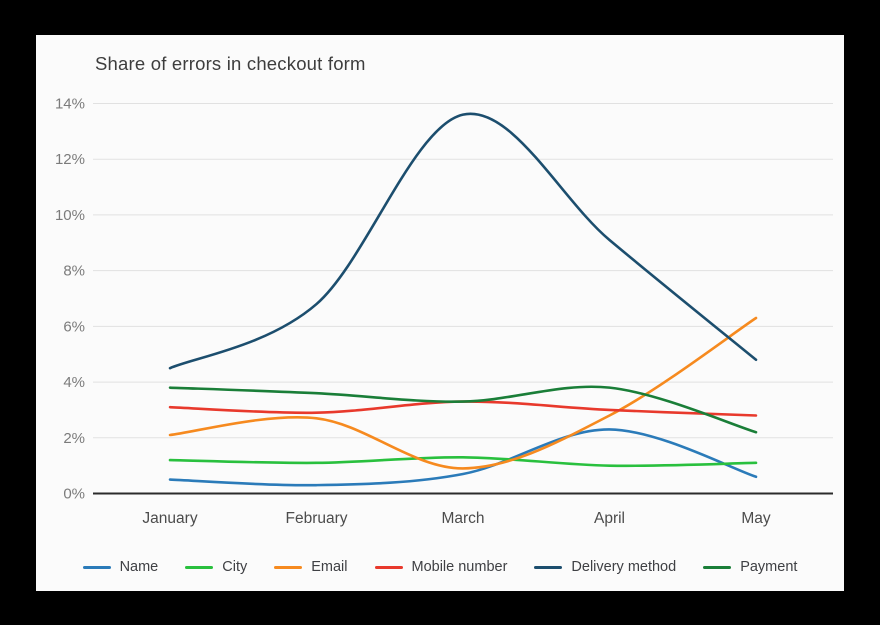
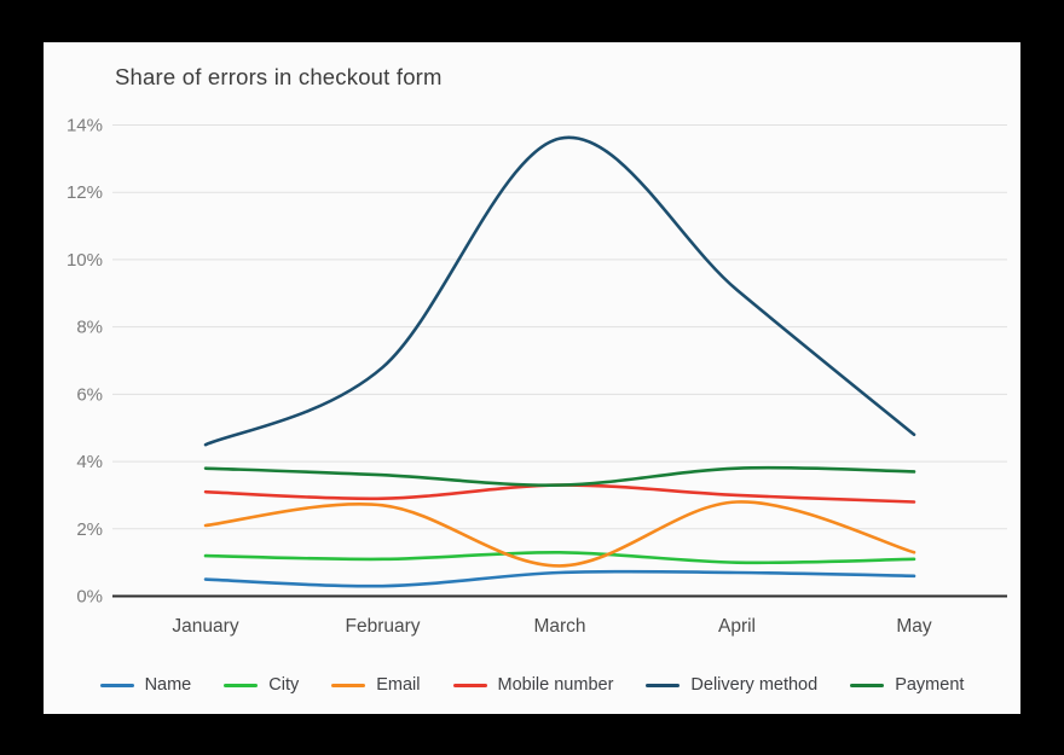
Name/April: 2.3% -> 0.7%
Email/May: 6.3% -> 1.3%
Payment/May: 2.2% -> 3.7%
